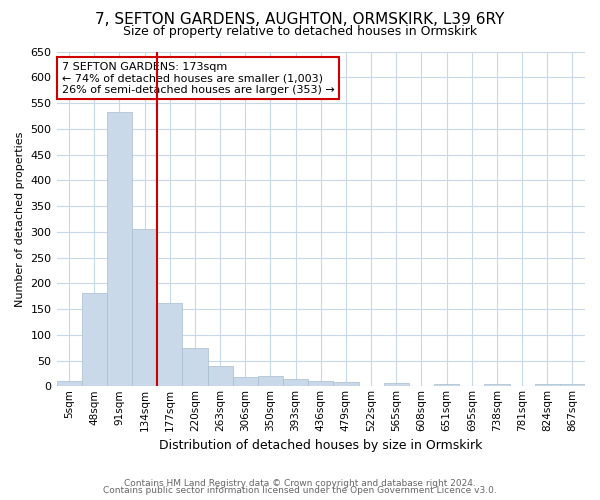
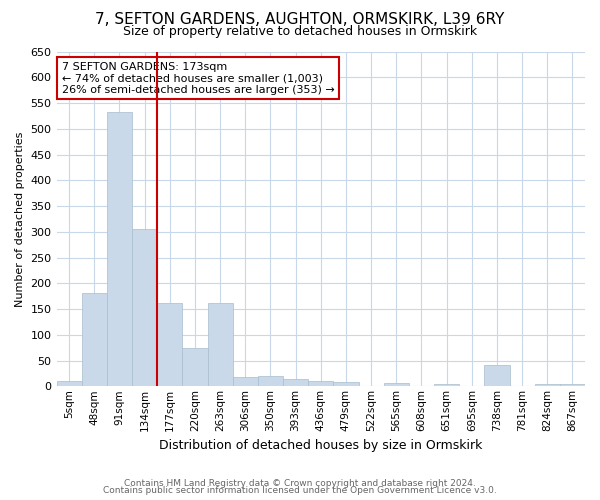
263sqm: 40 -> 162
738sqm: 4 -> 42
